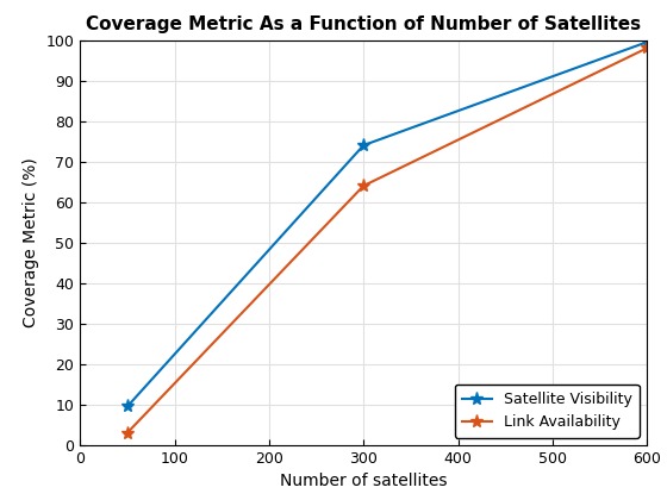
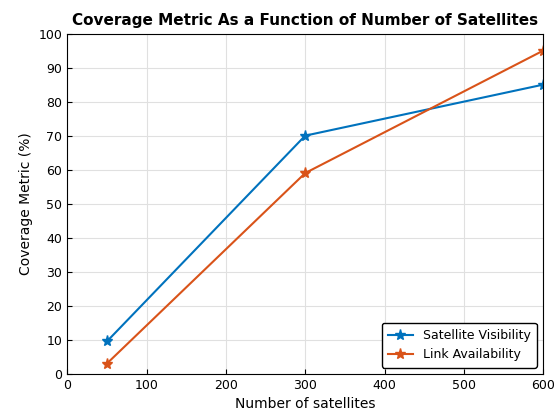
Satellite Visibility/300: 74.0 -> 70.0
Link Availability/300: 64 -> 59
Satellite Visibility/600: 99.5 -> 85.0
Link Availability/600: 98 -> 95
